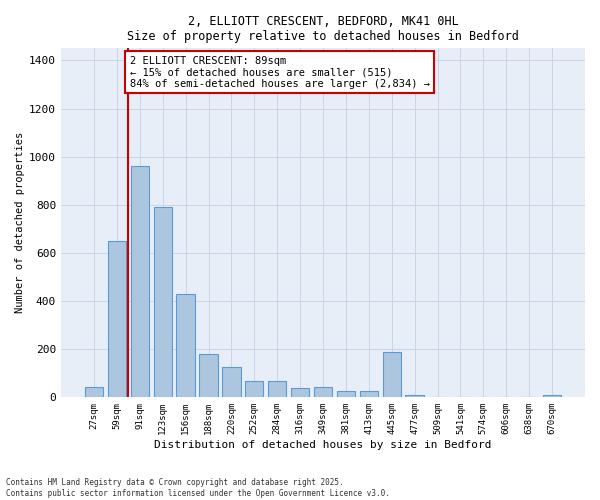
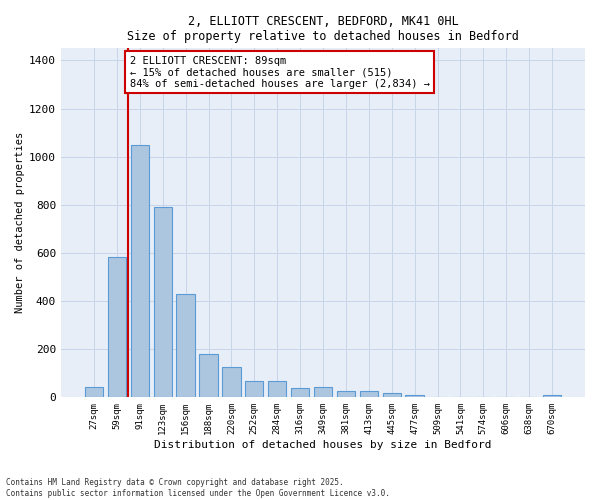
59sqm: 650 -> 585
91sqm: 960 -> 1050
445sqm: 190 -> 18
